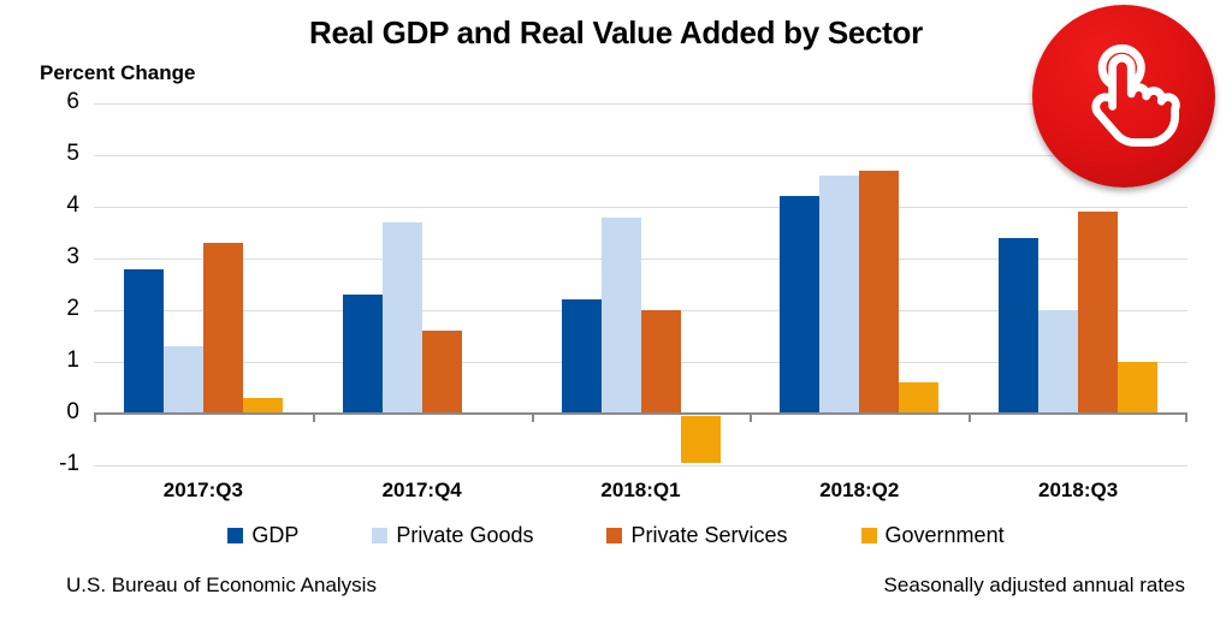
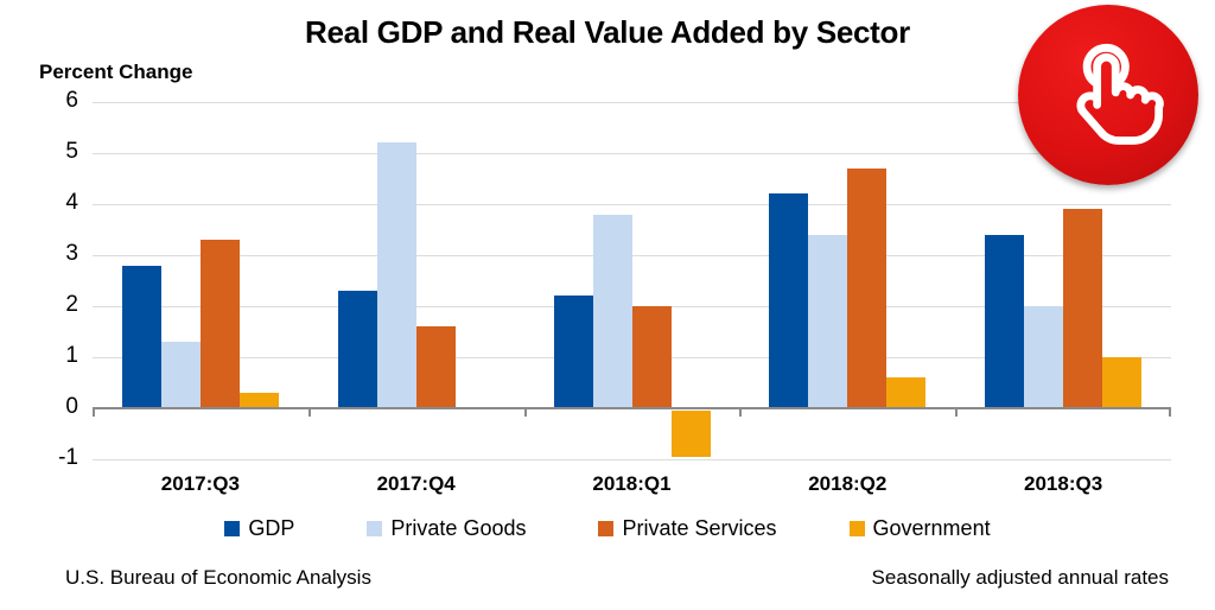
Private Goods/2017:Q4: 3.7 -> 5.2
Private Goods/2018:Q2: 4.6 -> 3.4
